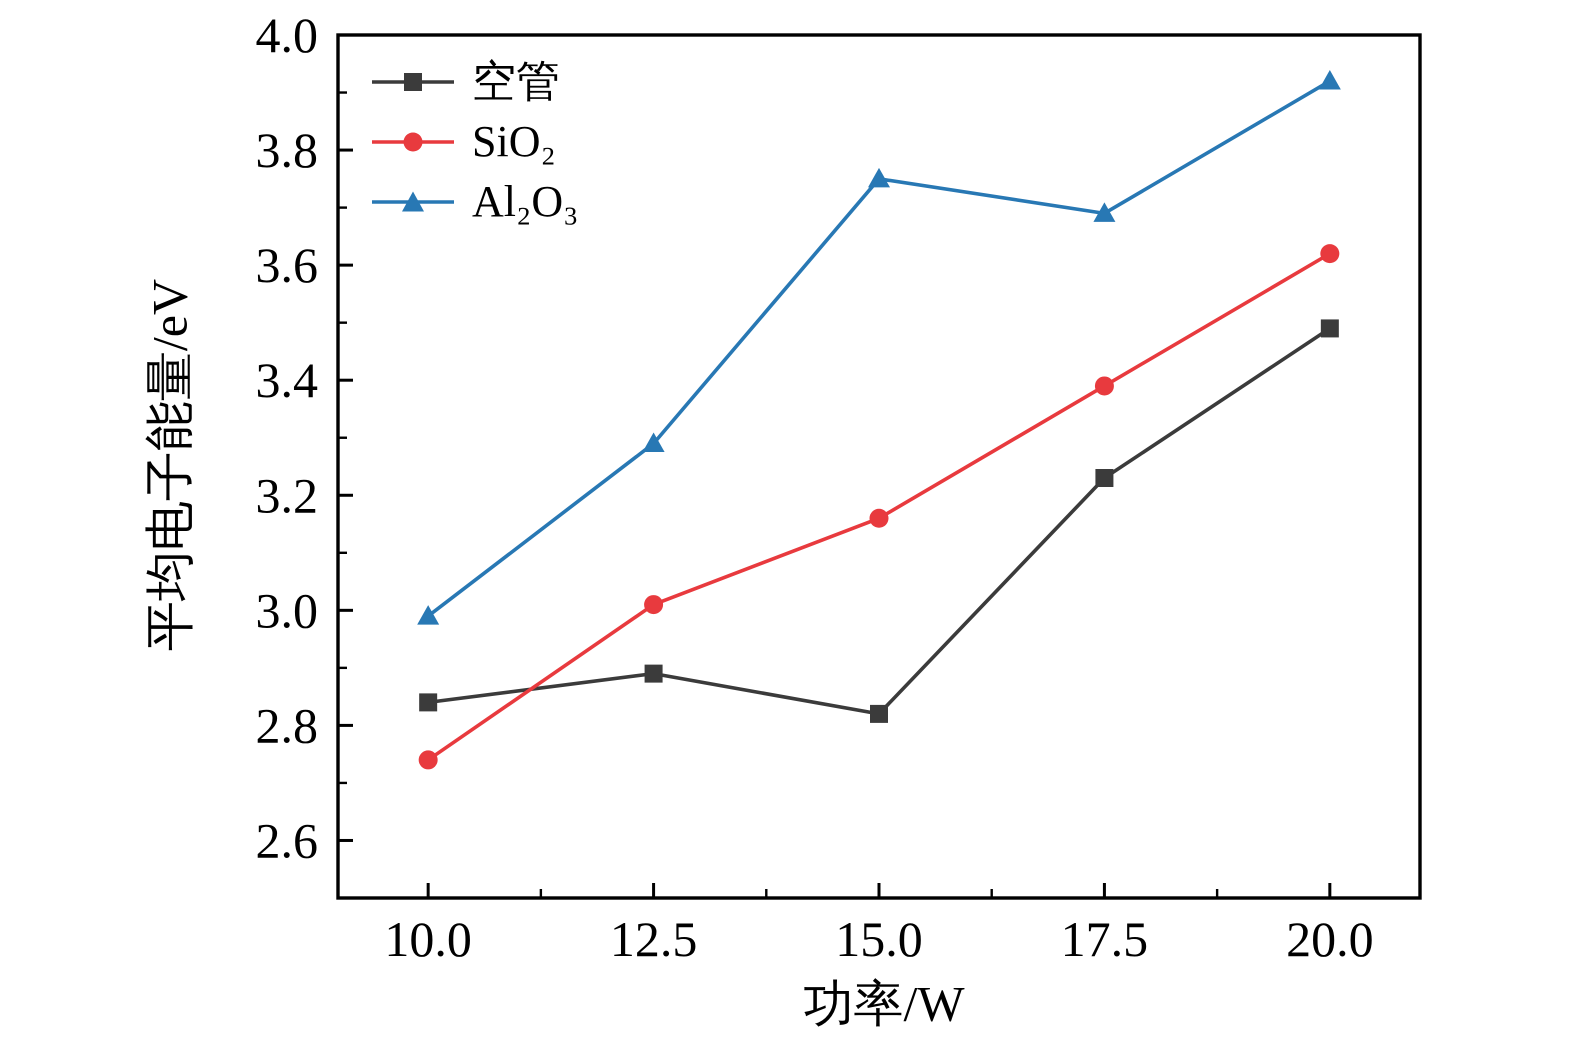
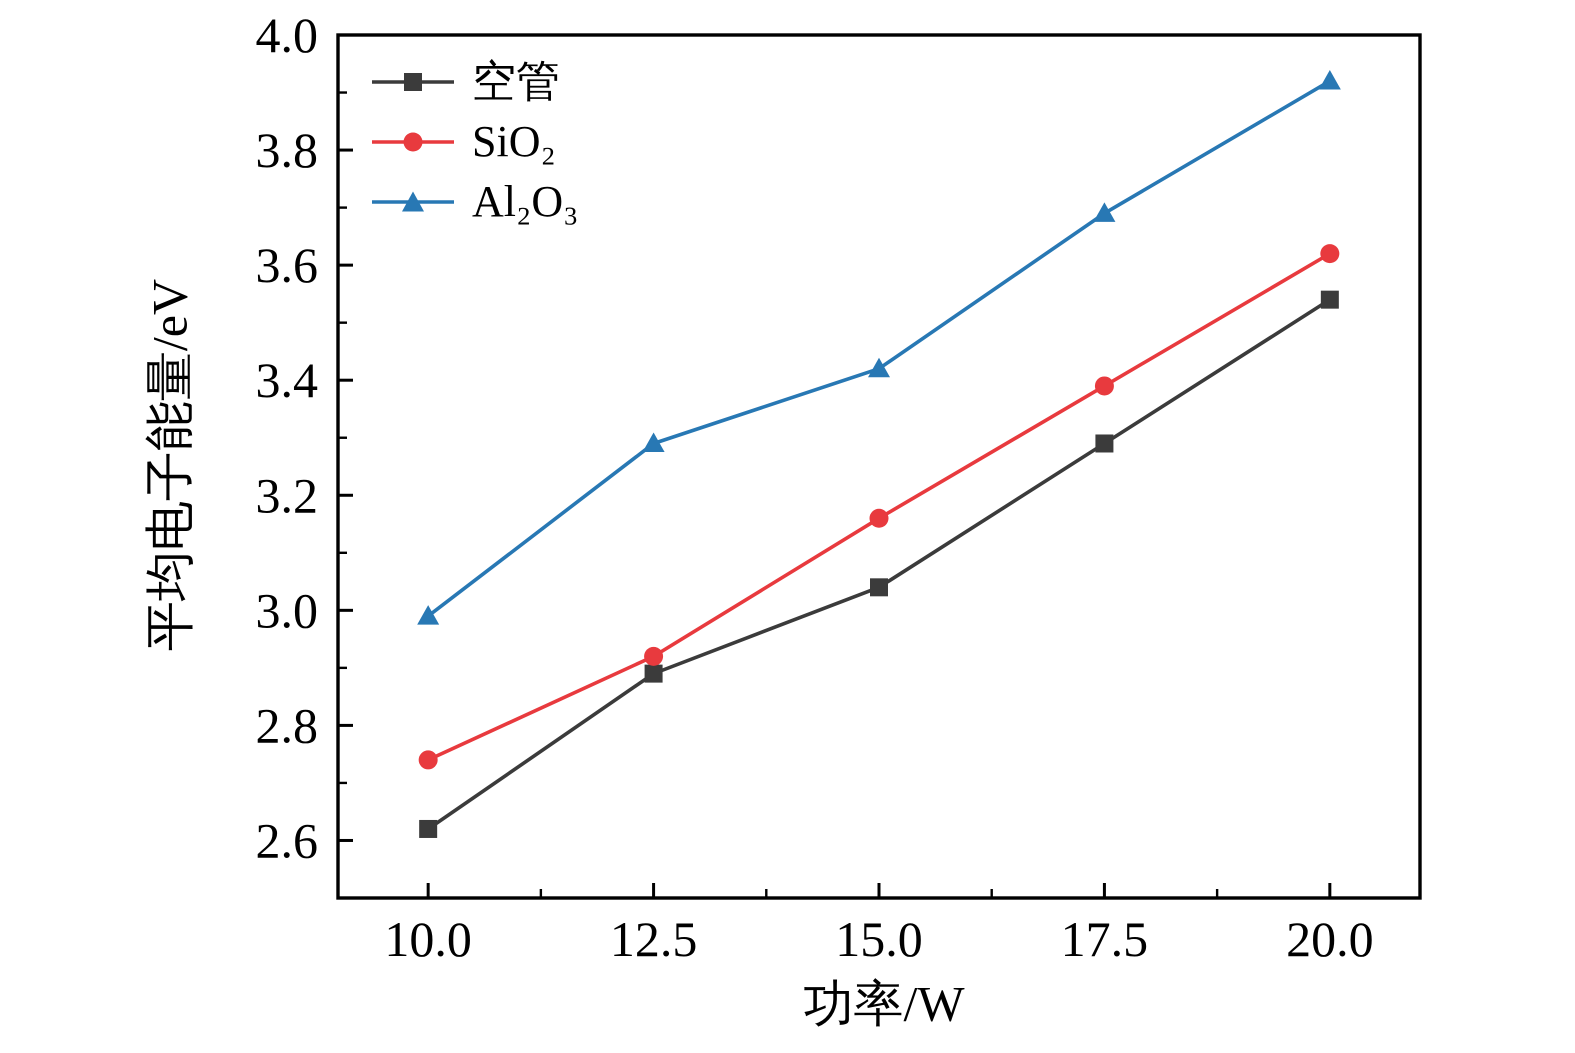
空管/10.0: 2.84 -> 2.62
SiO₂/12.5: 3.01 -> 2.92
空管/15.0: 2.82 -> 3.04
Al₂O₃/15.0: 3.75 -> 3.42
空管/17.5: 3.23 -> 3.29
空管/20.0: 3.49 -> 3.54
